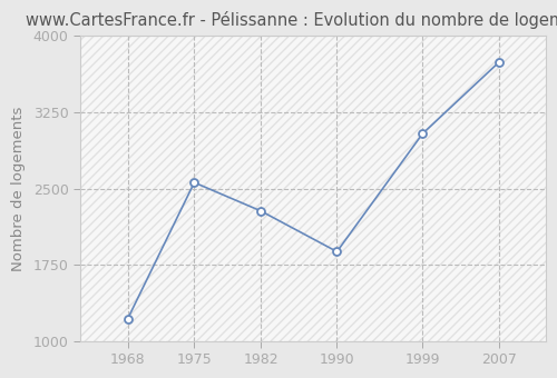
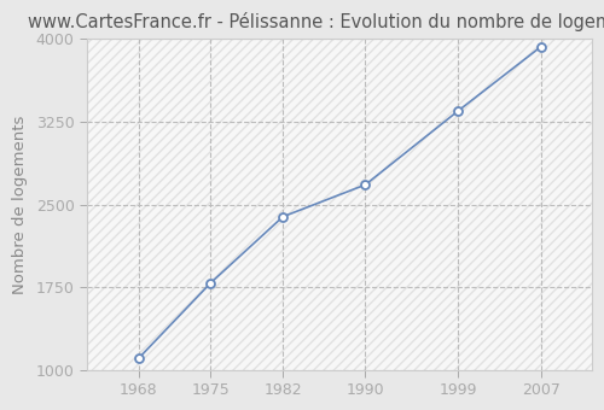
1968: 1220 -> 1100
1975: 2560 -> 1790
1982: 2280 -> 2390
1990: 1880 -> 2680
1999: 3040 -> 3350
2007: 3740 -> 3930
